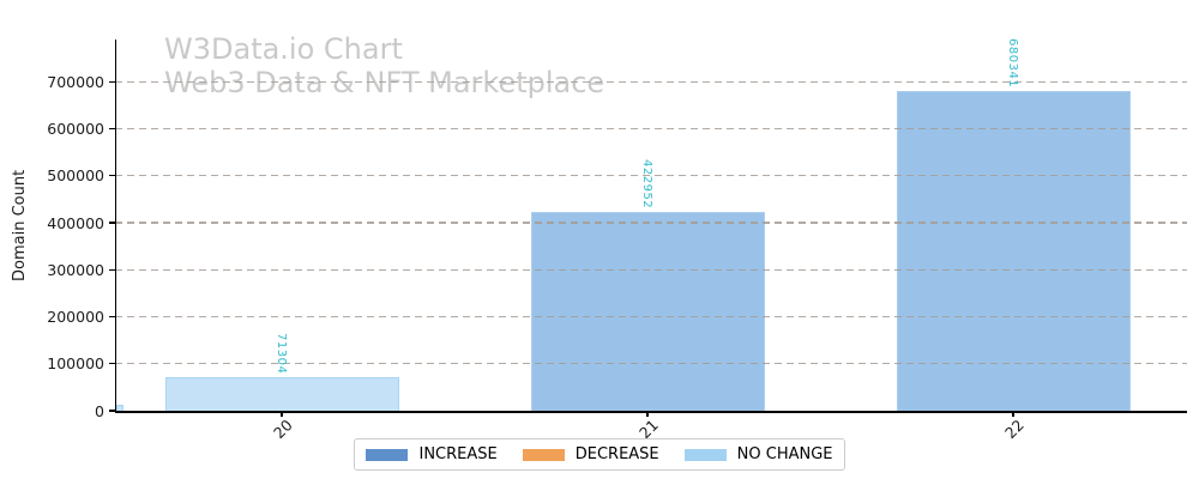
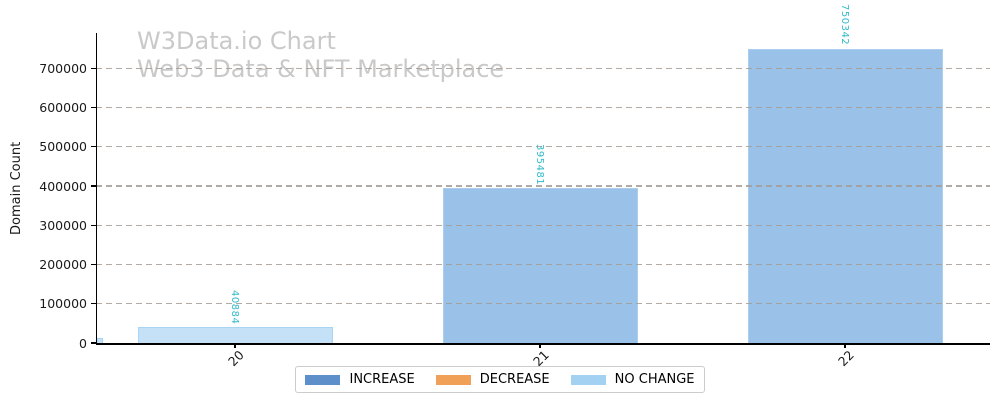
20: 71304 -> 40884
21: 422952 -> 395481
22: 680341 -> 750342
